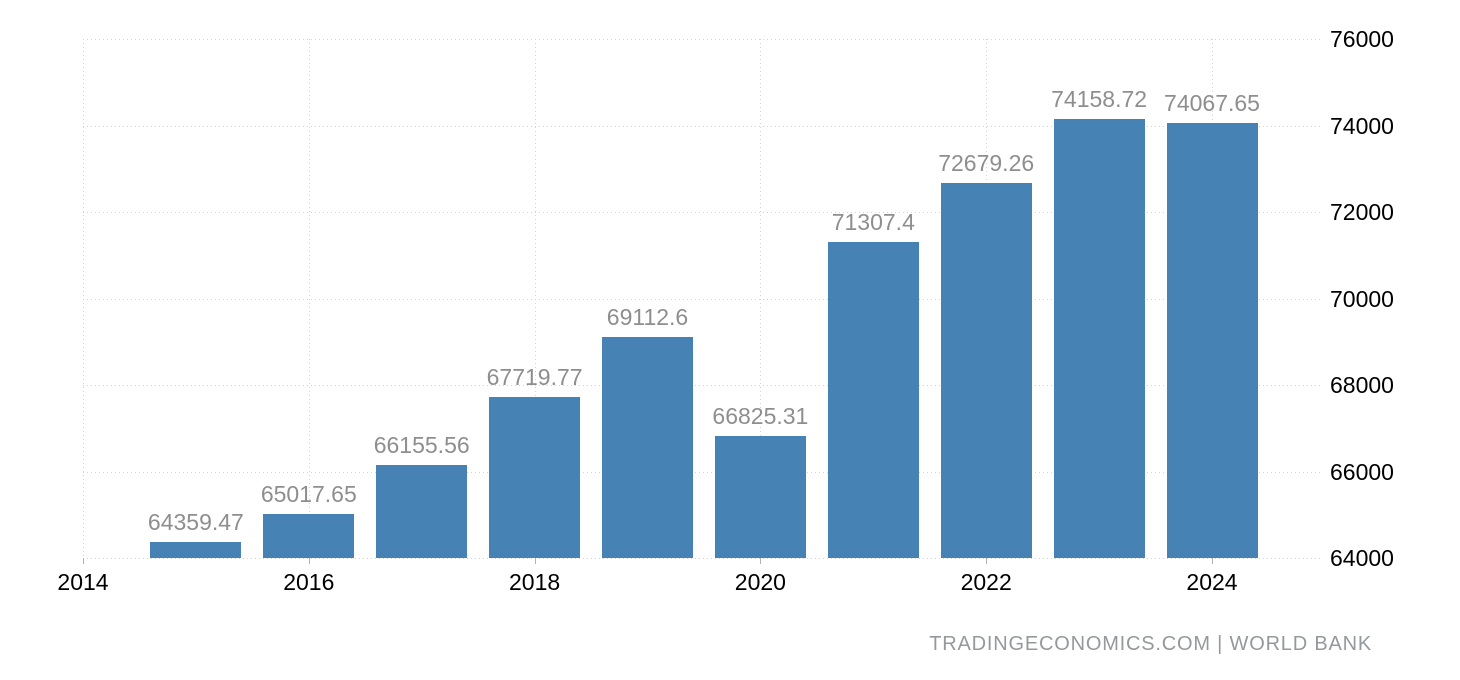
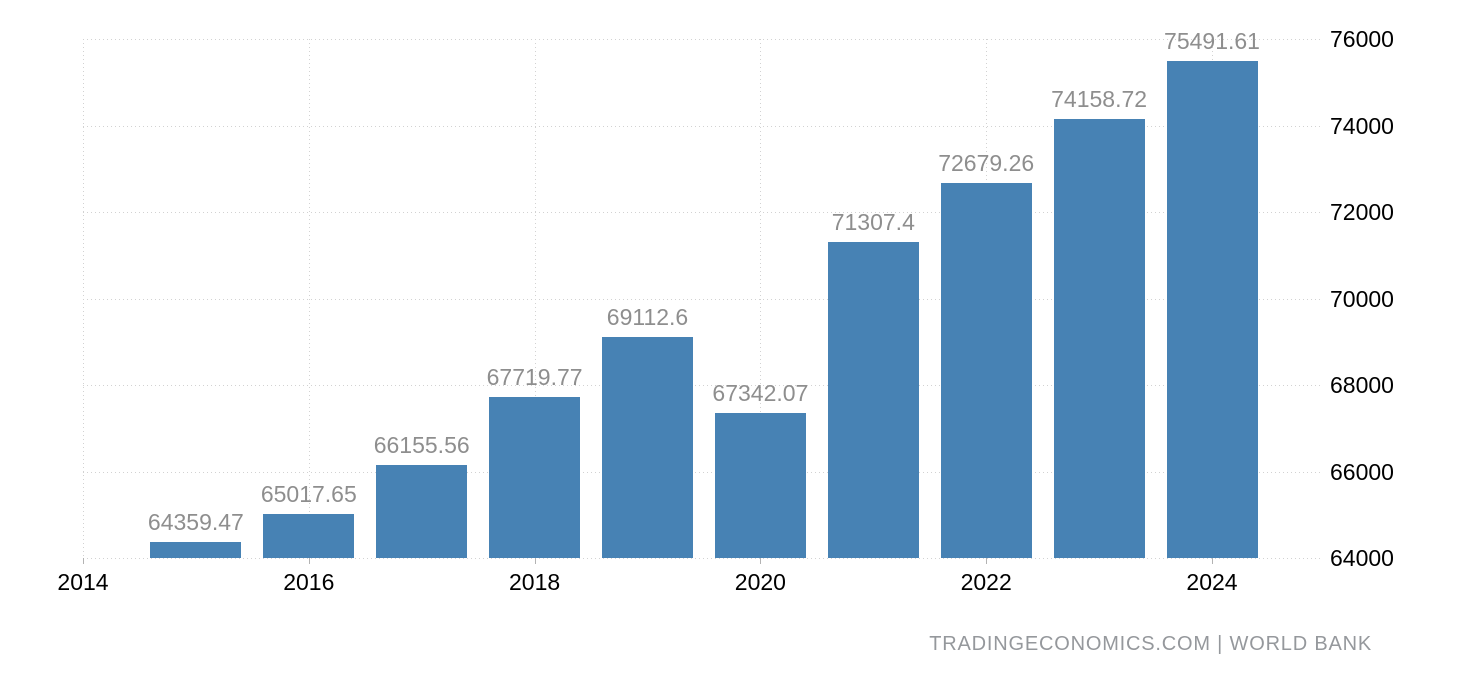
2020: 66825.31 -> 67342.07
2024: 74067.65 -> 75491.61
